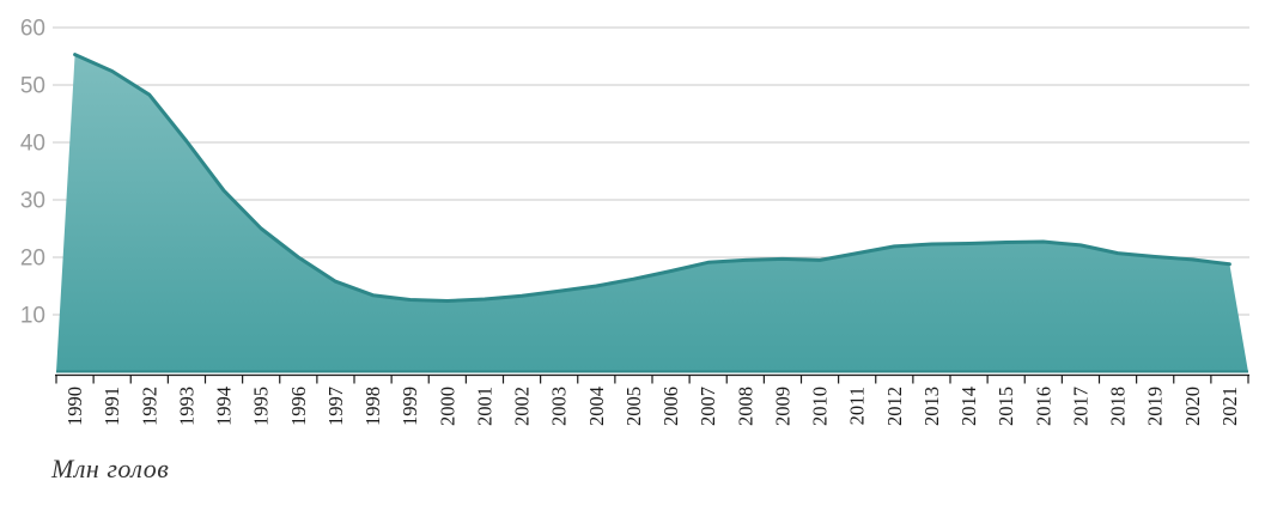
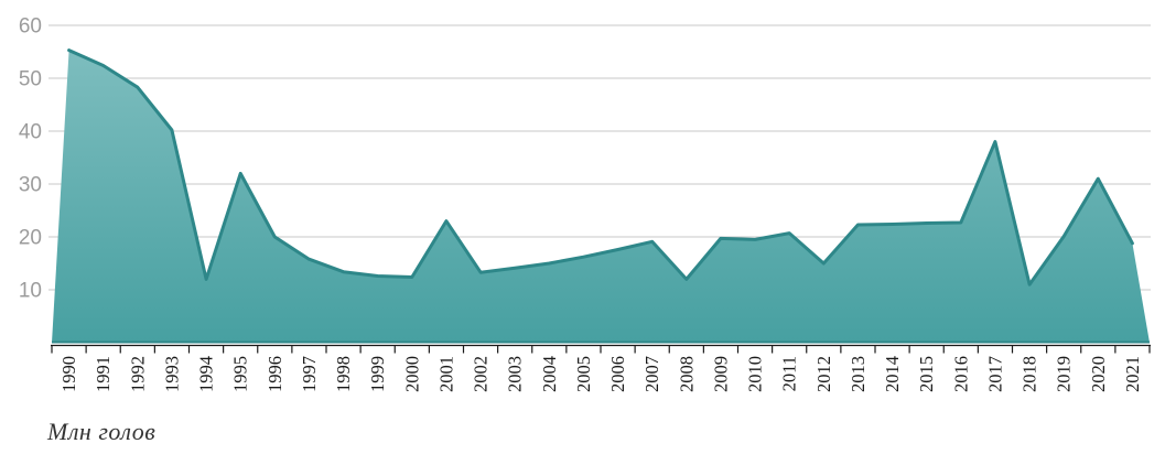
1994: 32 -> 12
1995: 25 -> 32
2001: 13 -> 23
2008: 20 -> 12
2012: 22 -> 15
2017: 22 -> 38
2018: 21 -> 11
2020: 20 -> 31
